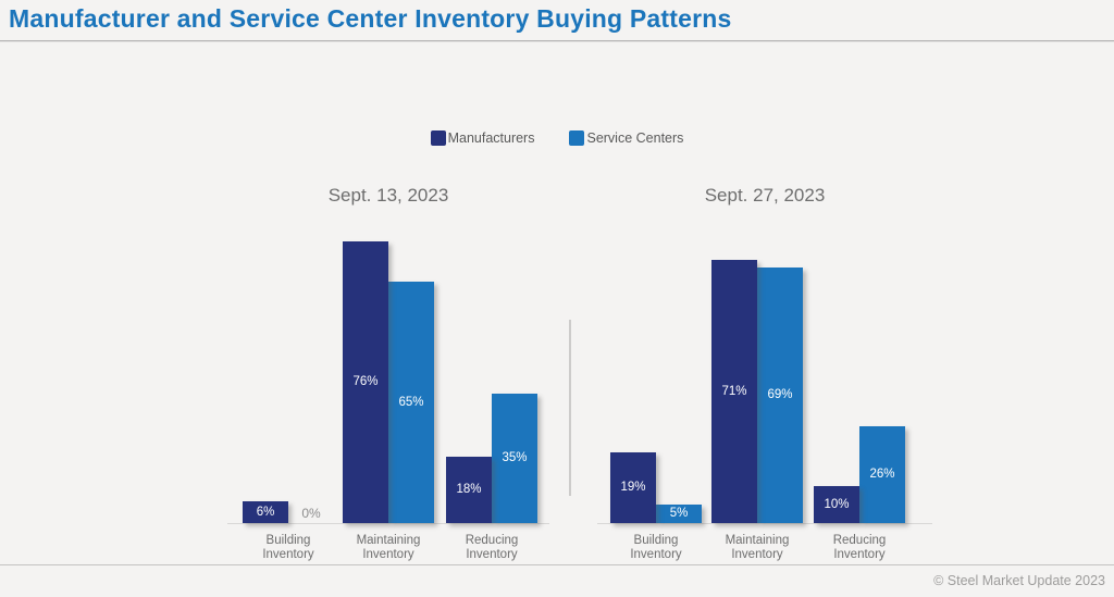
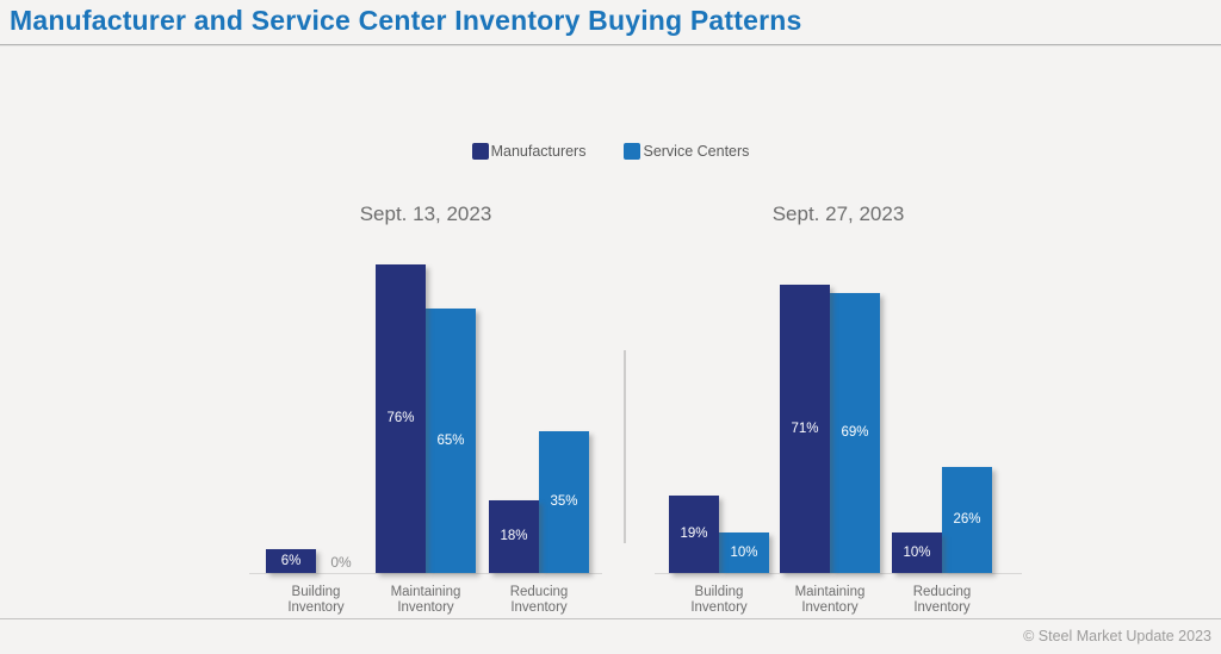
Sept. 27, 2023/Service Centers/Building Inventory: 5% -> 10%
